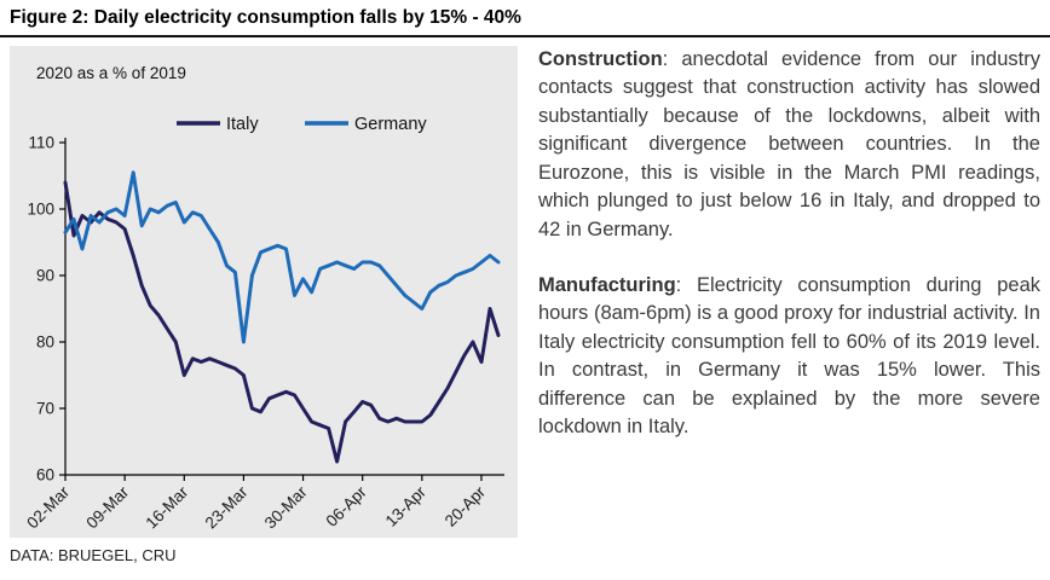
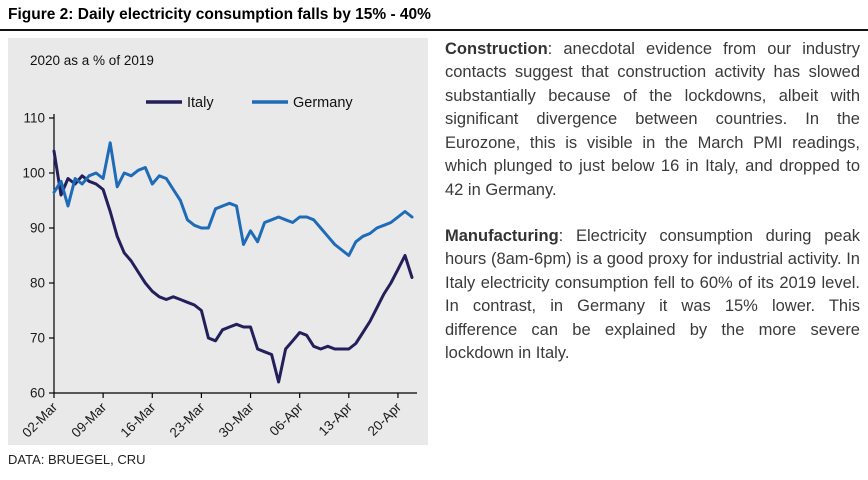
Italy/16-Mar: 75 -> 78
Germany/23-Mar: 80 -> 90
Italy/30-Mar: 70 -> 72
Italy/20-Apr: 77 -> 82
